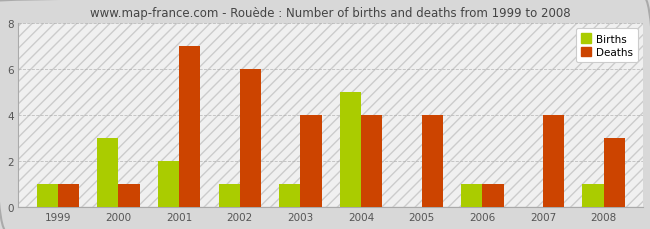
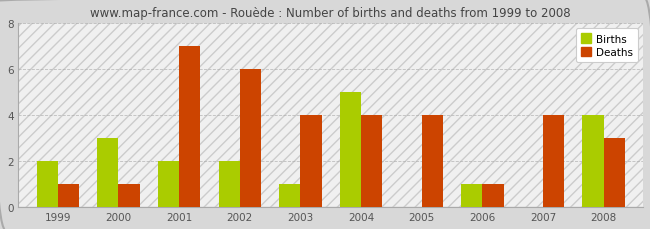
Births/1999: 1 -> 2
Births/2002: 1 -> 2
Births/2008: 1 -> 4
